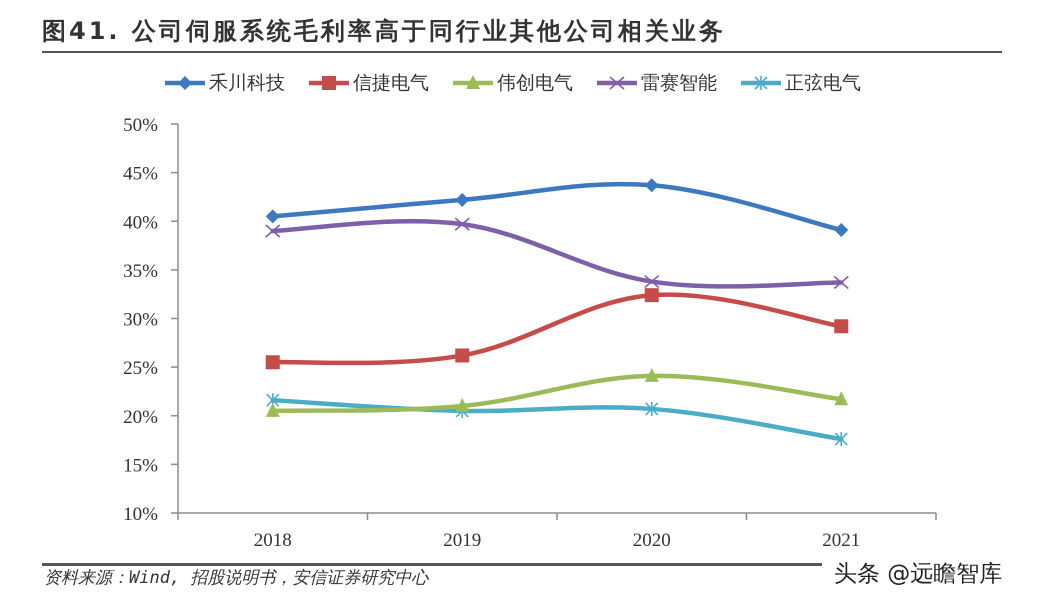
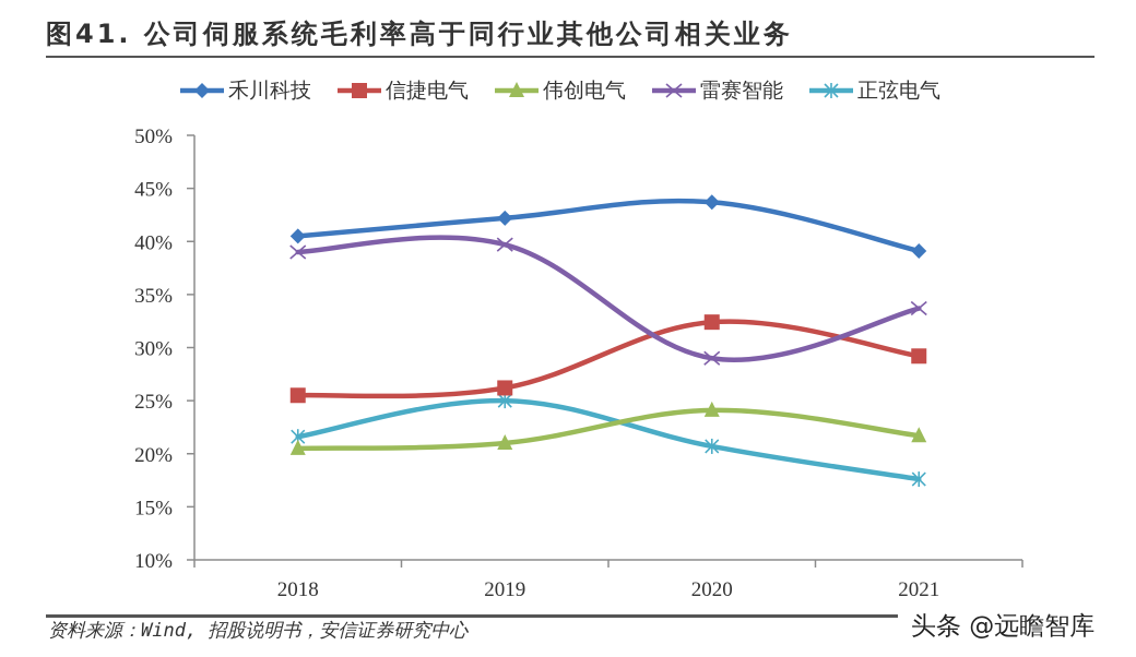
正弦电气/2019: 20% -> 25%
雷赛智能/2020: 34% -> 29%
